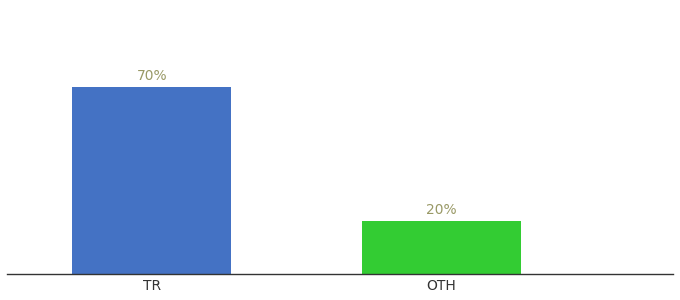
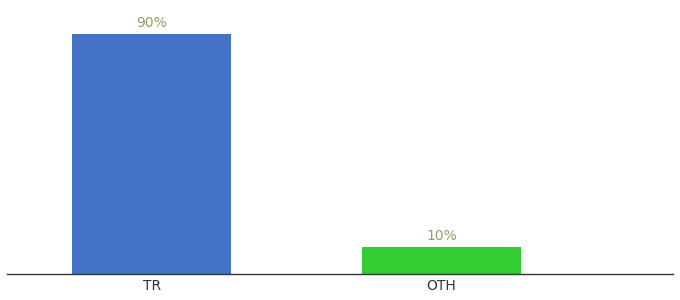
TR: 70% -> 90%
OTH: 20% -> 10%
